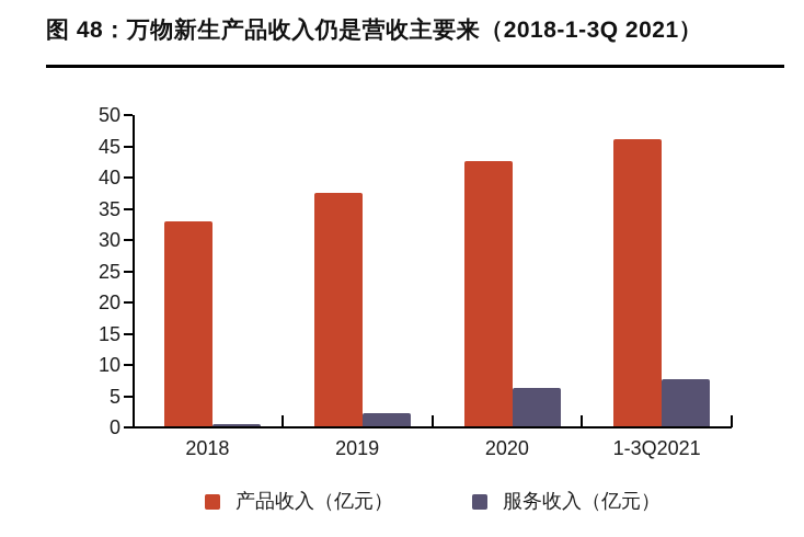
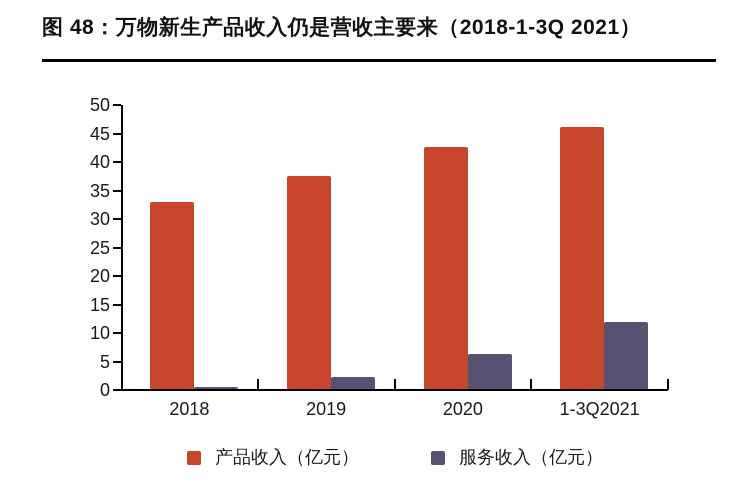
服务收入（亿元）/1-3Q2021: 8 -> 12
